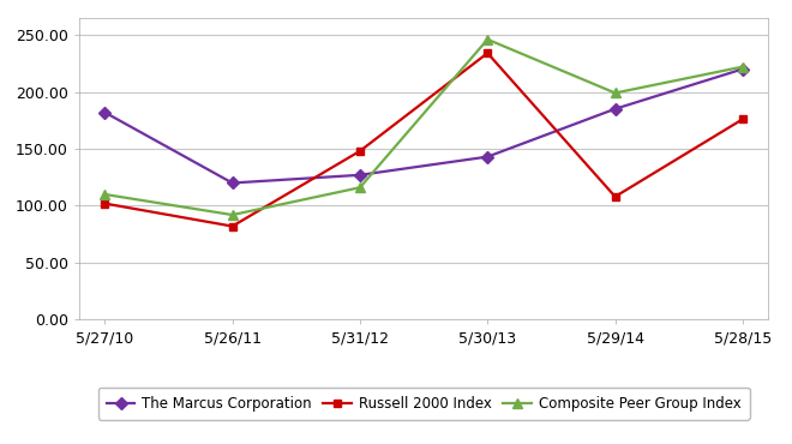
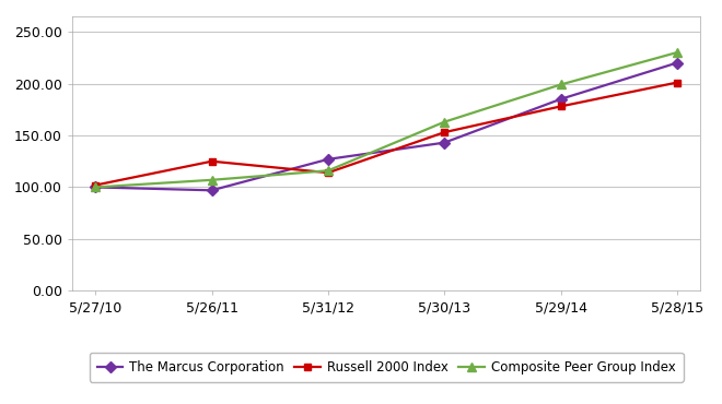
The Marcus Corporation/5/27/10: 182 -> 100
Composite Peer Group Index/5/27/10: 110 -> 100
The Marcus Corporation/5/26/11: 120 -> 97
Russell 2000 Index/5/26/11: 82 -> 125
Composite Peer Group Index/5/26/11: 92 -> 107
Russell 2000 Index/5/31/12: 148 -> 114
Russell 2000 Index/5/30/13: 234 -> 153
Composite Peer Group Index/5/30/13: 246 -> 163
Russell 2000 Index/5/29/14: 108 -> 178
Russell 2000 Index/5/28/15: 176 -> 201
Composite Peer Group Index/5/28/15: 222 -> 230
